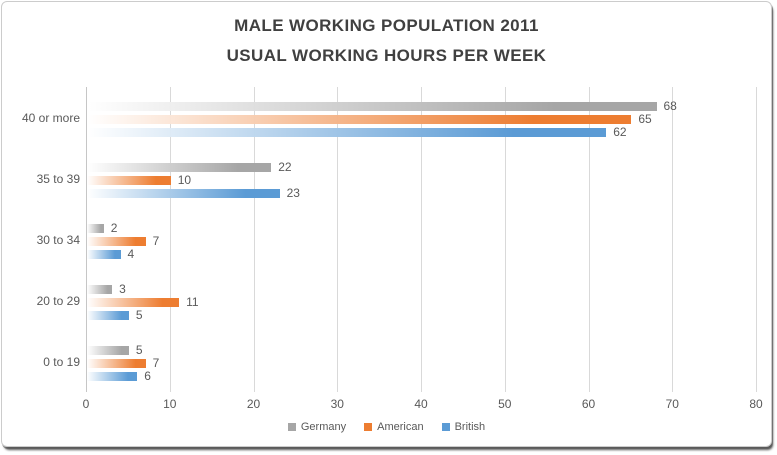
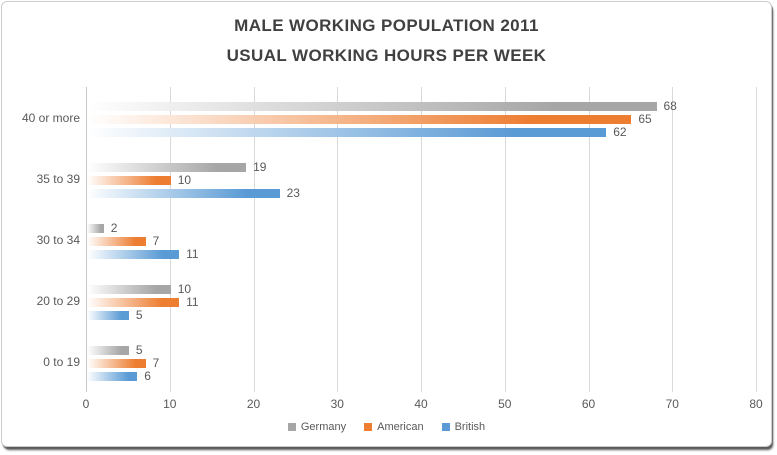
Germany/35 to 39: 22 -> 19
British/30 to 34: 4 -> 11
Germany/20 to 29: 3 -> 10
